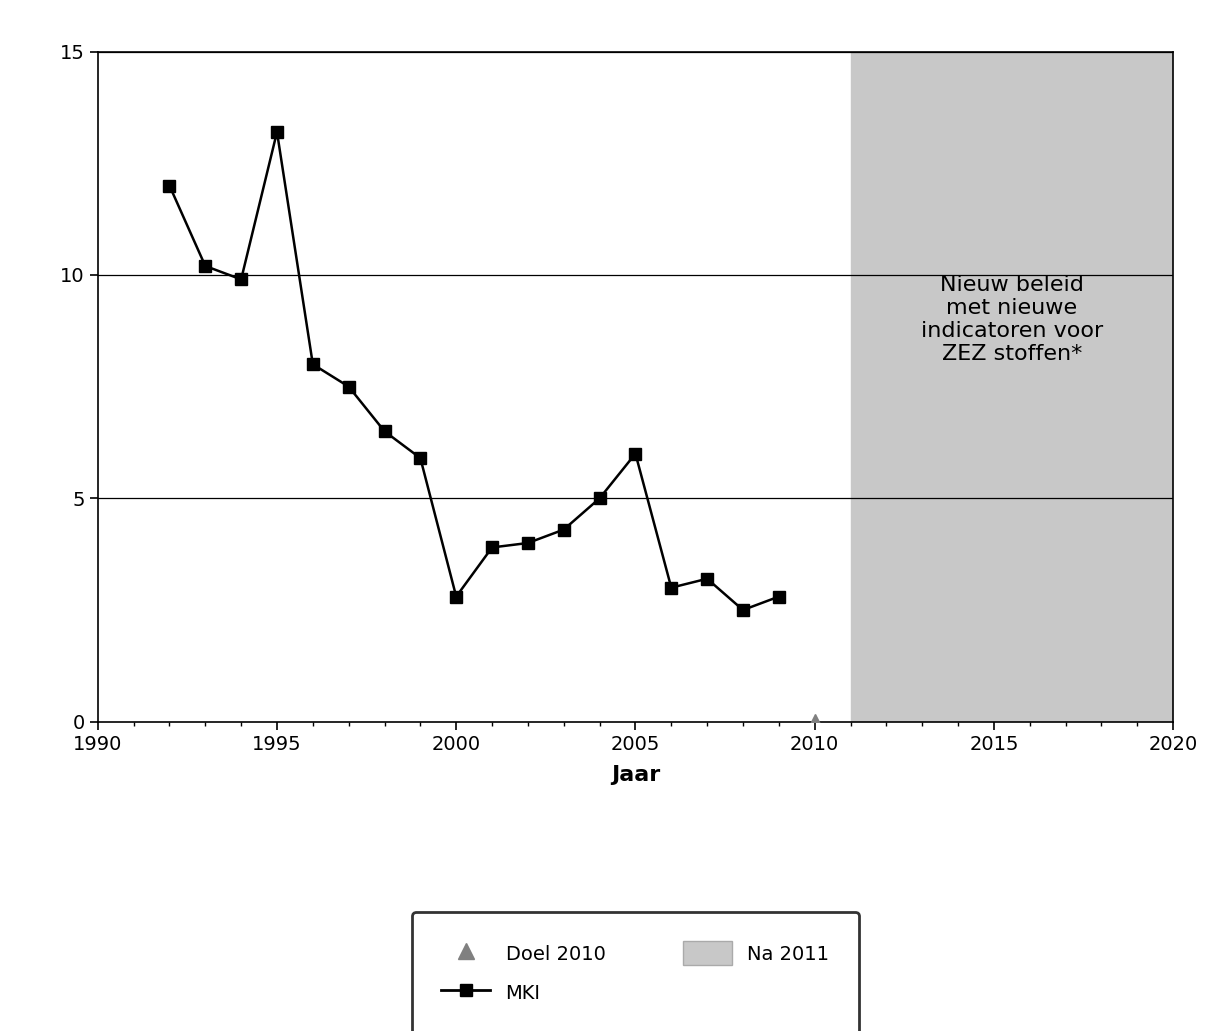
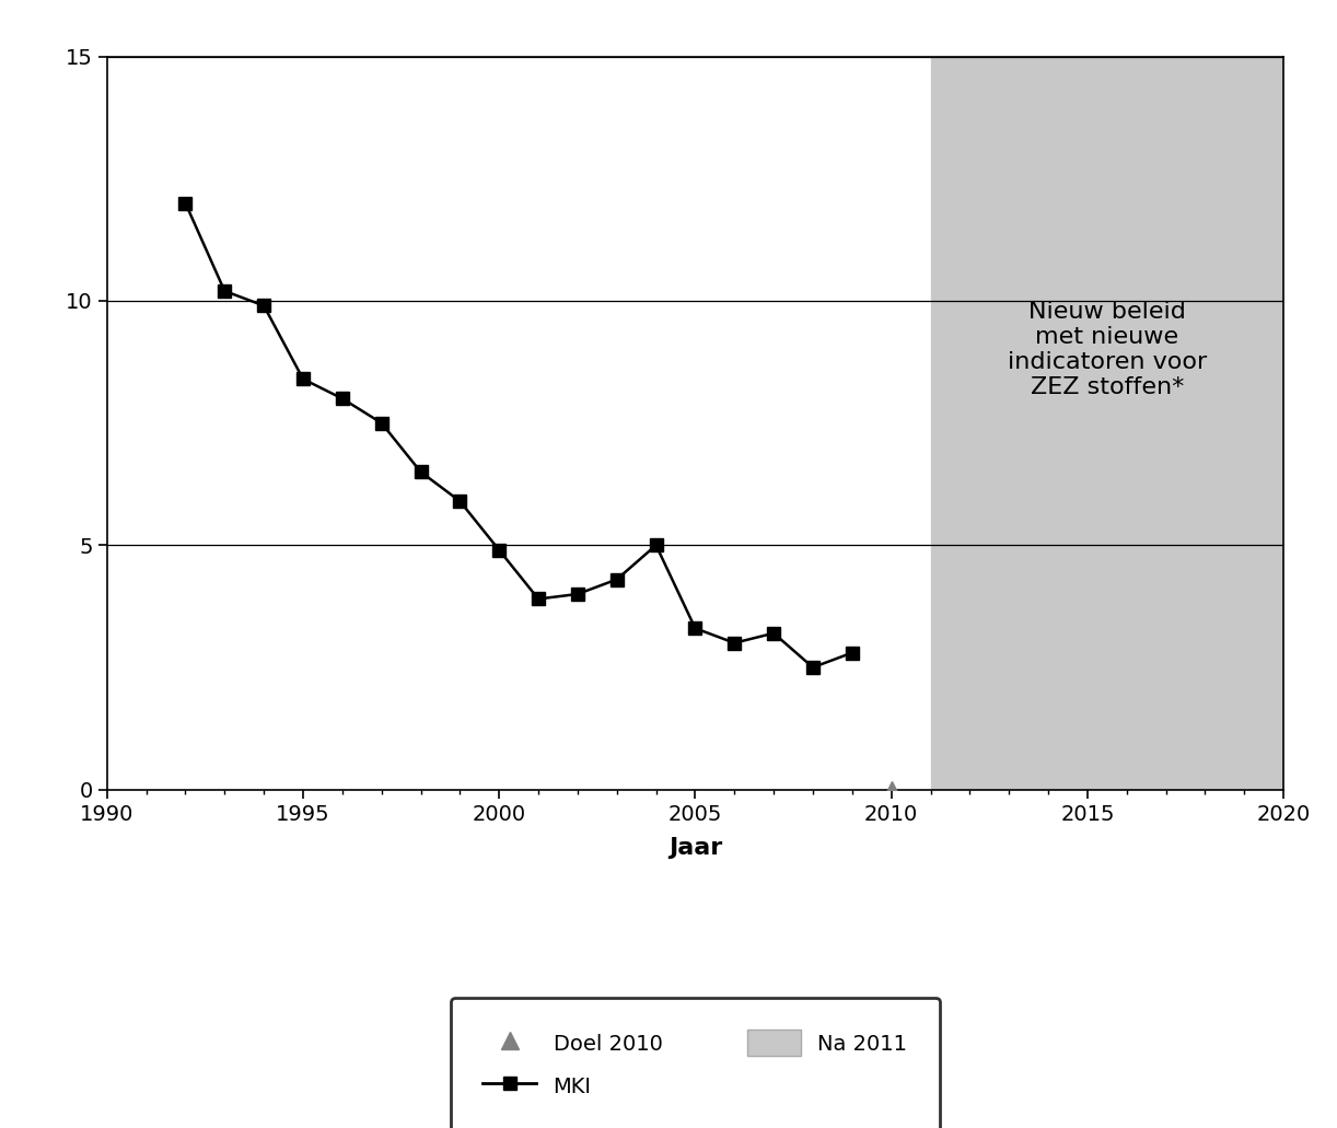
1995: 13.2 -> 8.4
2000: 2.8 -> 4.9
2005: 6.0 -> 3.3
